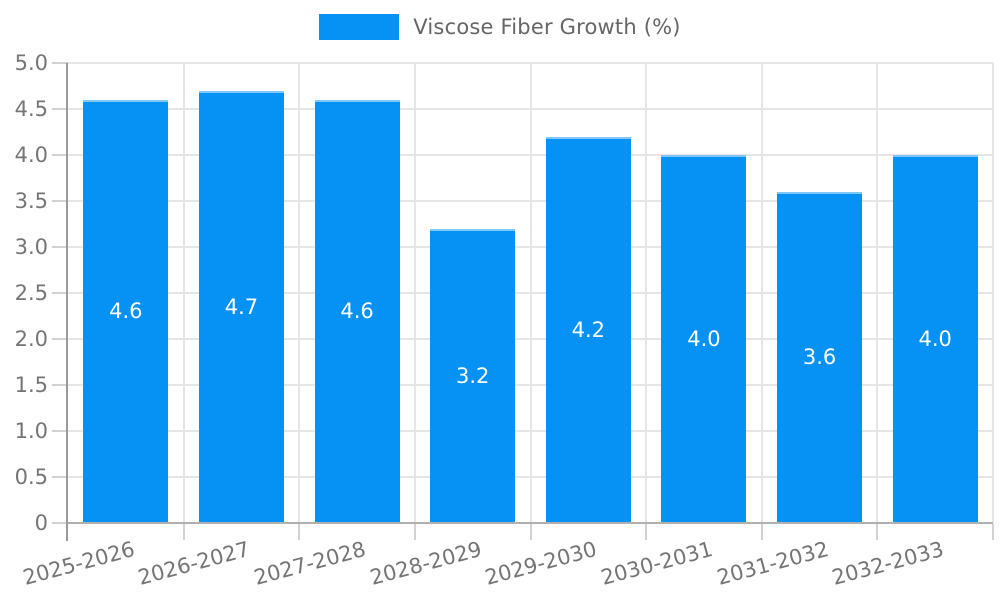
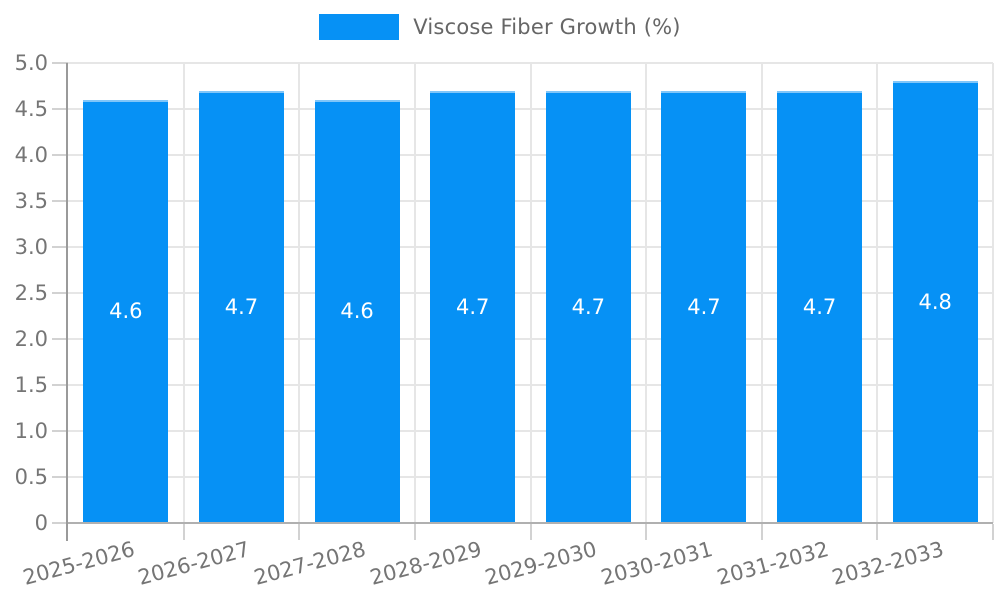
2028-2029: 3.2 -> 4.7
2029-2030: 4.2 -> 4.7
2030-2031: 4.0 -> 4.7
2031-2032: 3.6 -> 4.7
2032-2033: 4.0 -> 4.8
